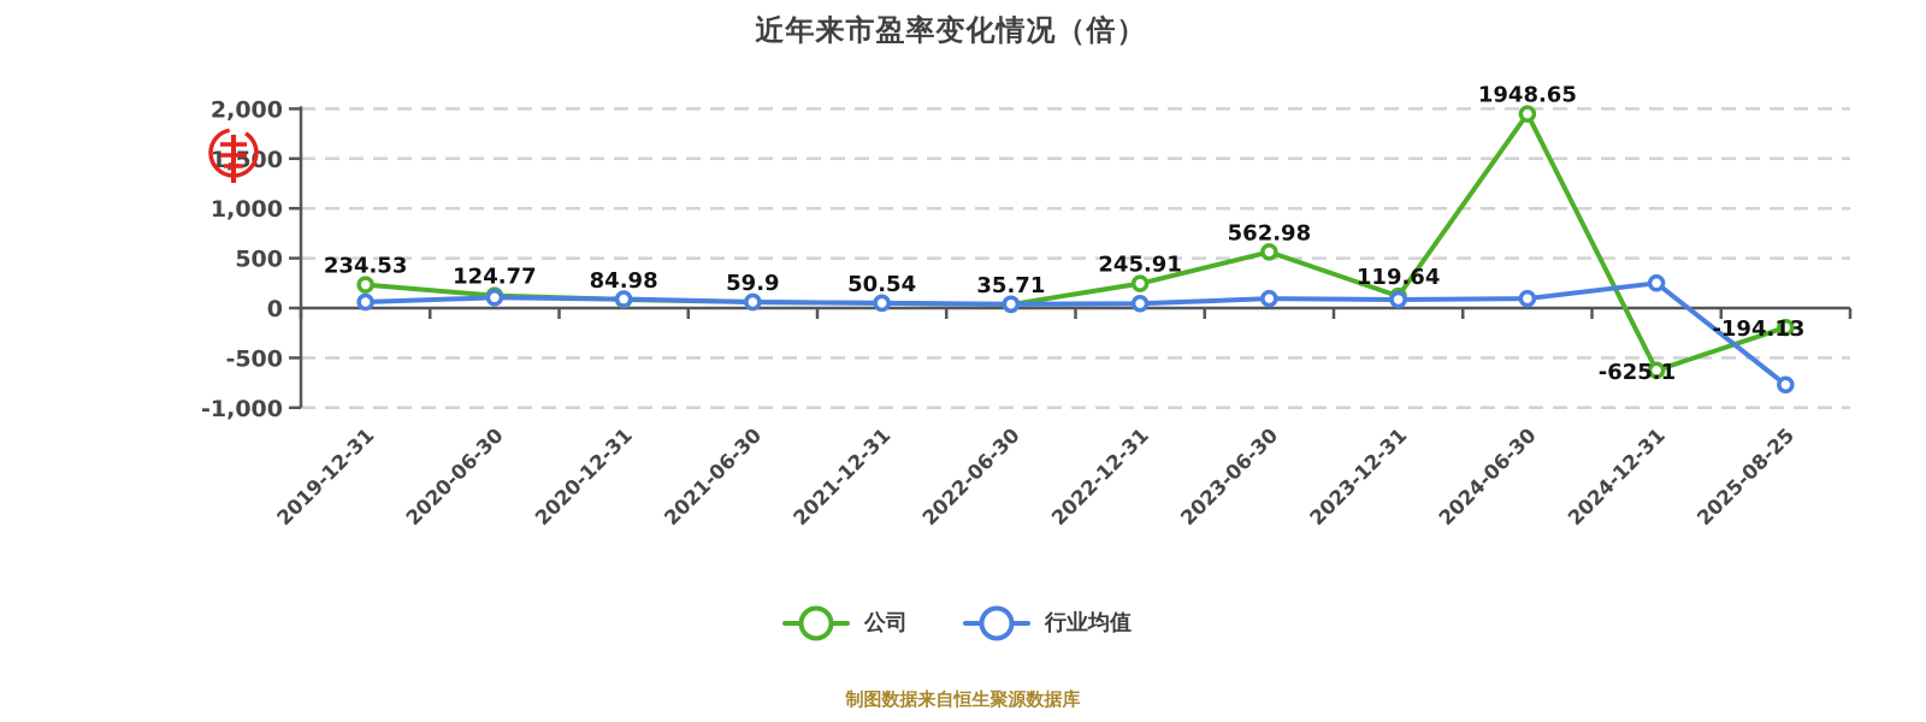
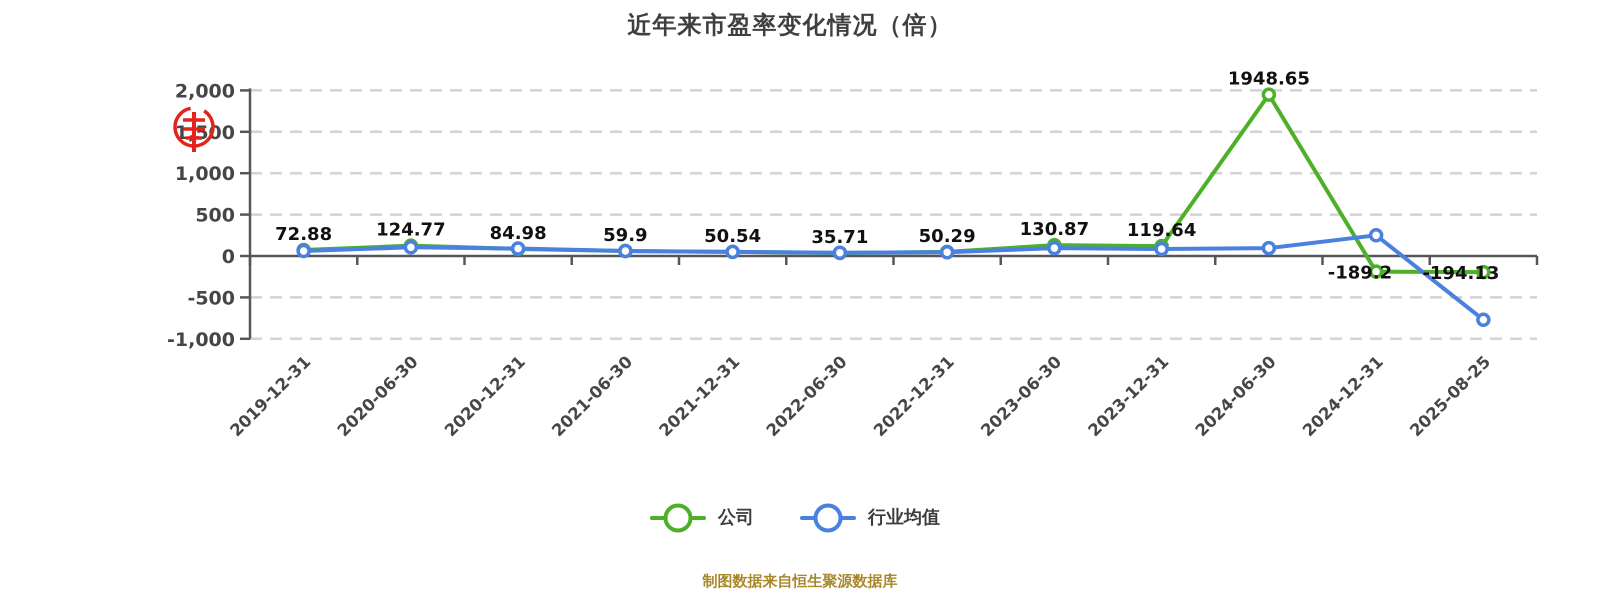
公司/2019-12-31: 234.53 -> 72.88
公司/2022-12-31: 245.91 -> 50.29
公司/2023-06-30: 562.98 -> 130.87
公司/2024-12-31: -625.1 -> -189.2
